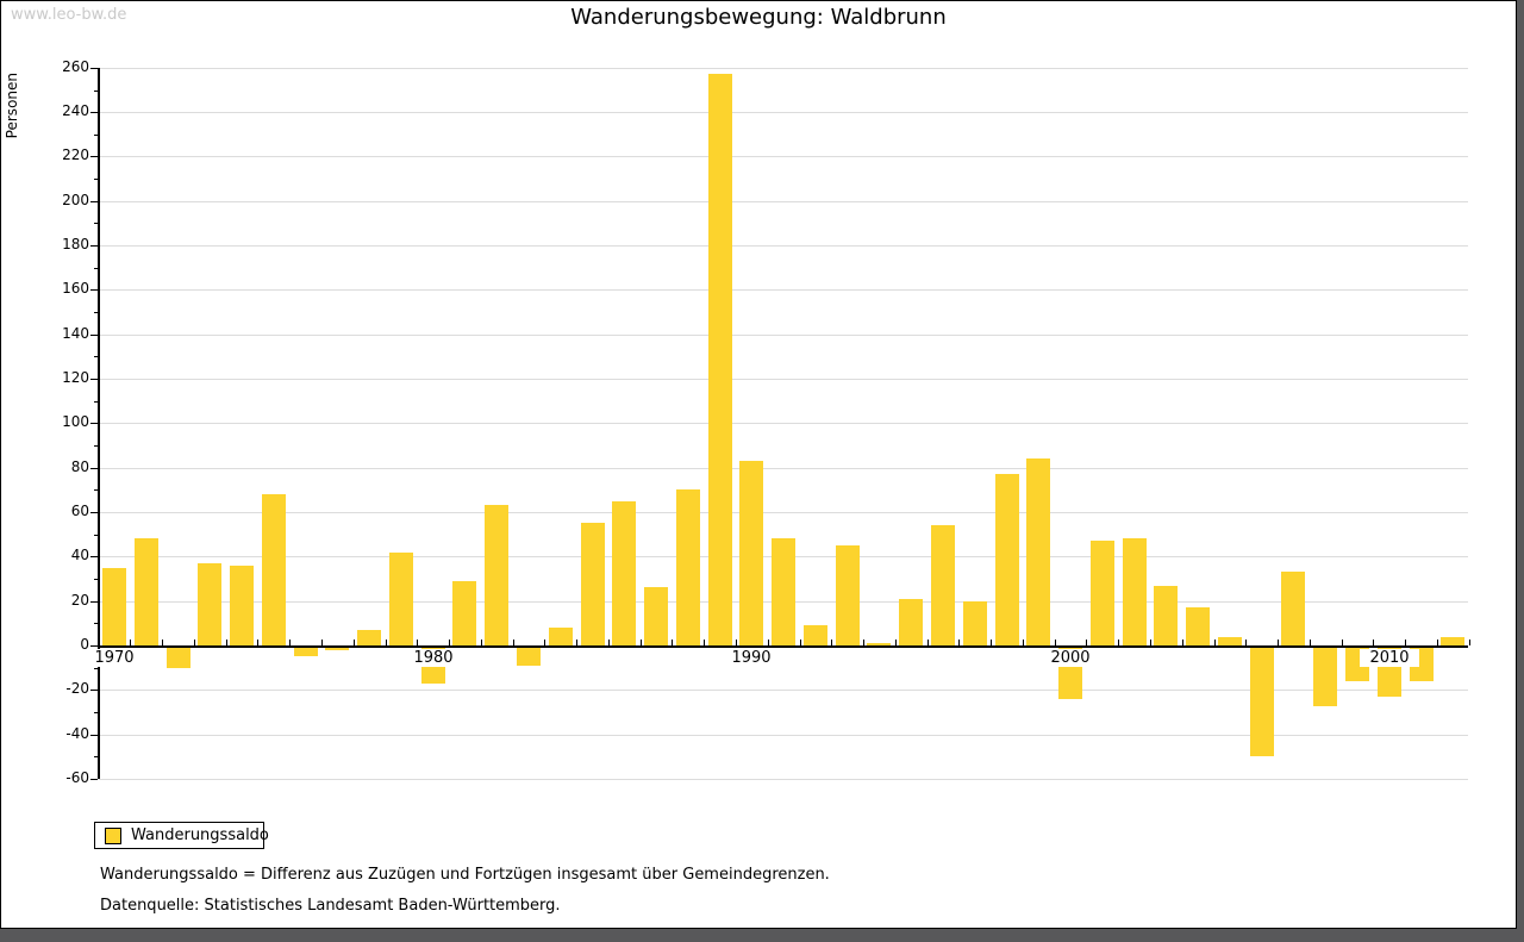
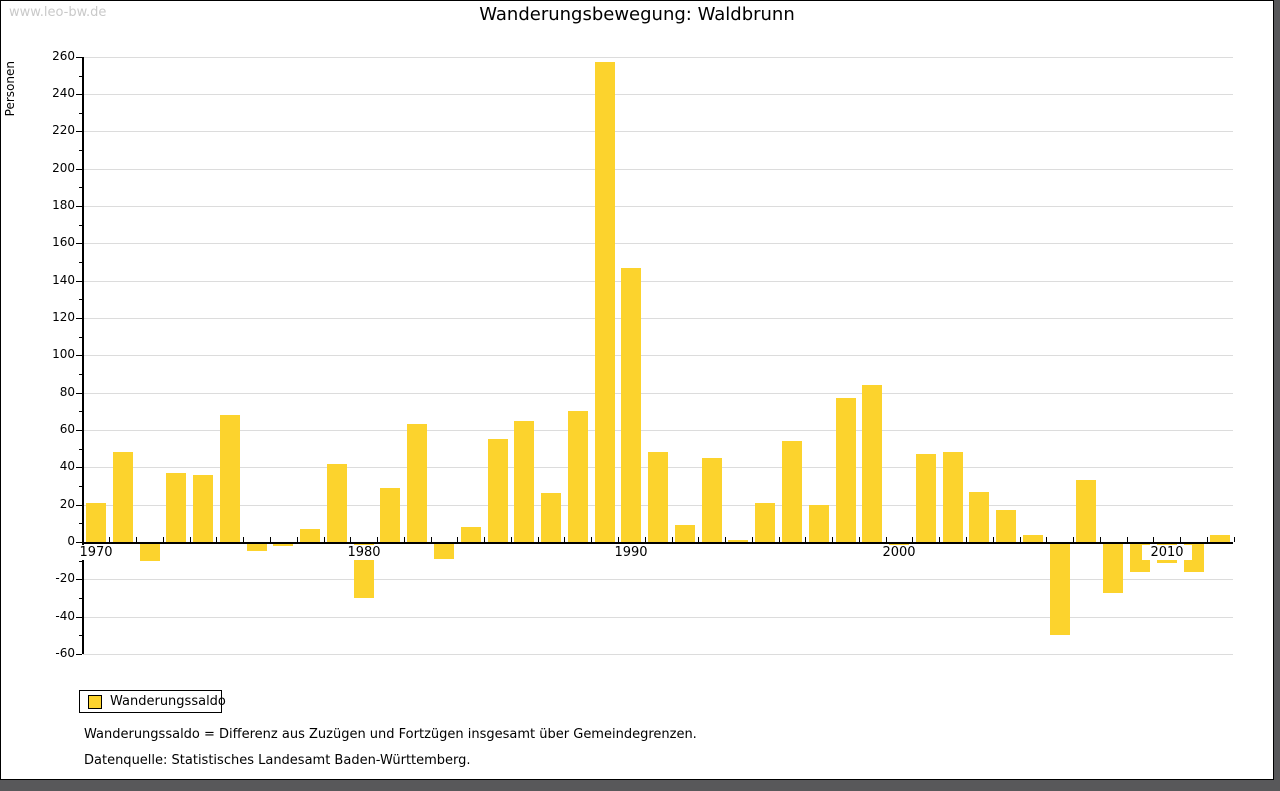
1970: 35 -> 21
1980: -16 -> -29
1990: 83 -> 147
2000: -23 -> -7
2010: -22 -> -10
